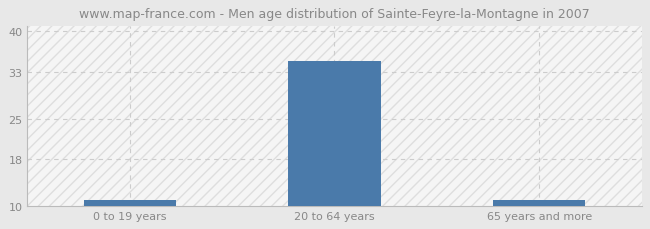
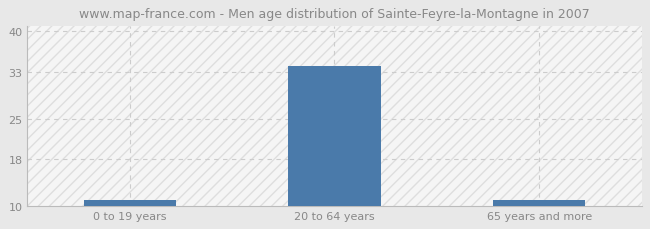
20 to 64 years: 35 -> 34
